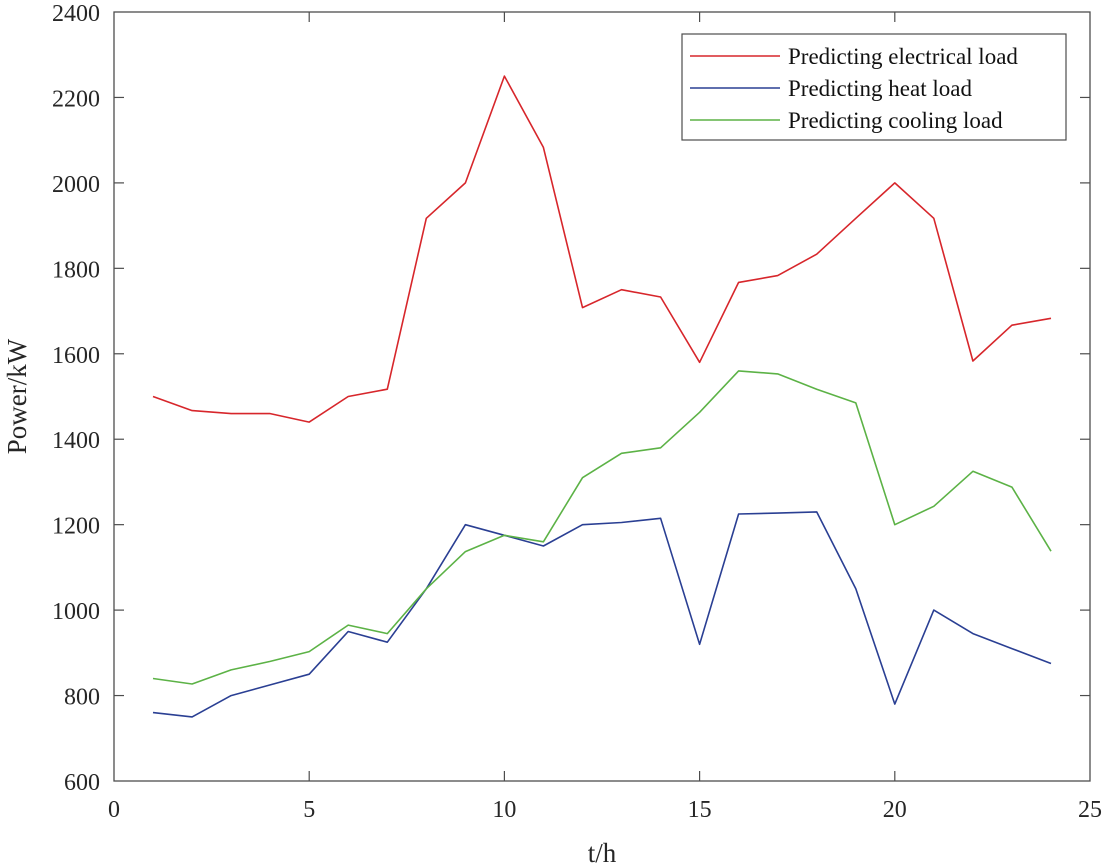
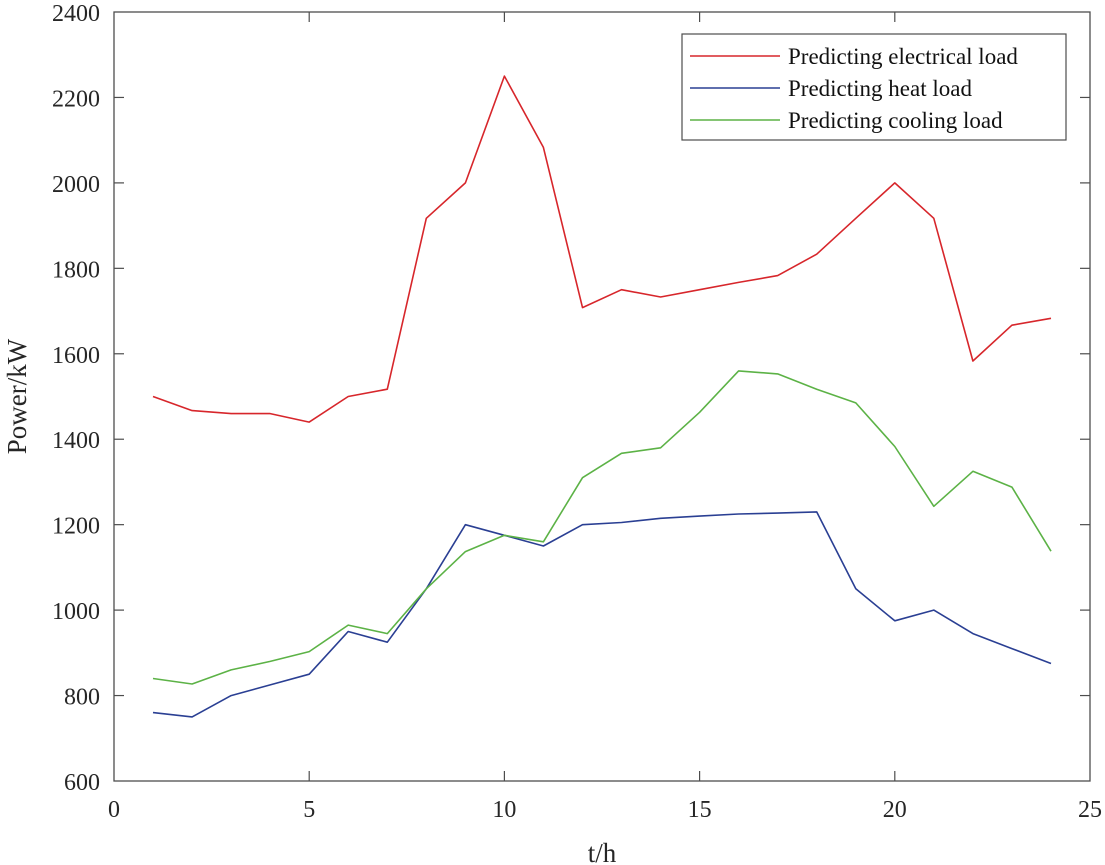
Predicting electrical load/15: 1580 -> 1750
Predicting heat load/15: 920 -> 1220
Predicting heat load/20: 780 -> 980
Predicting cooling load/20: 1200 -> 1380
